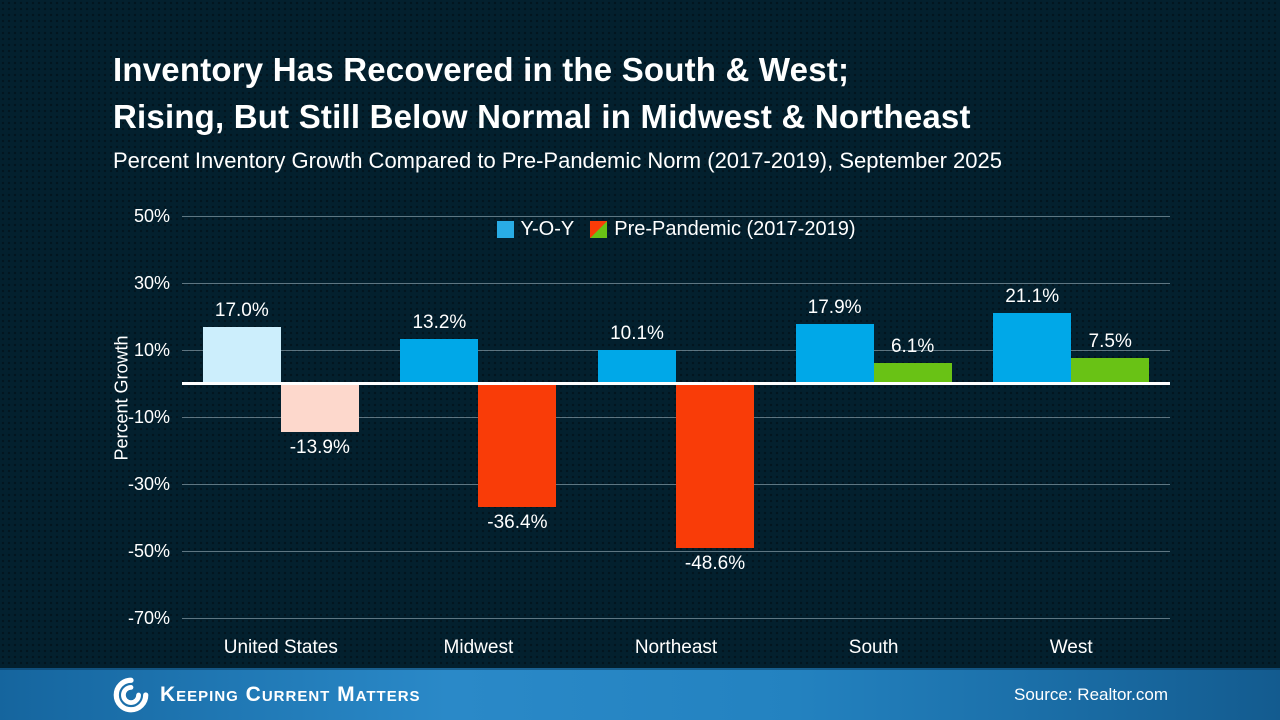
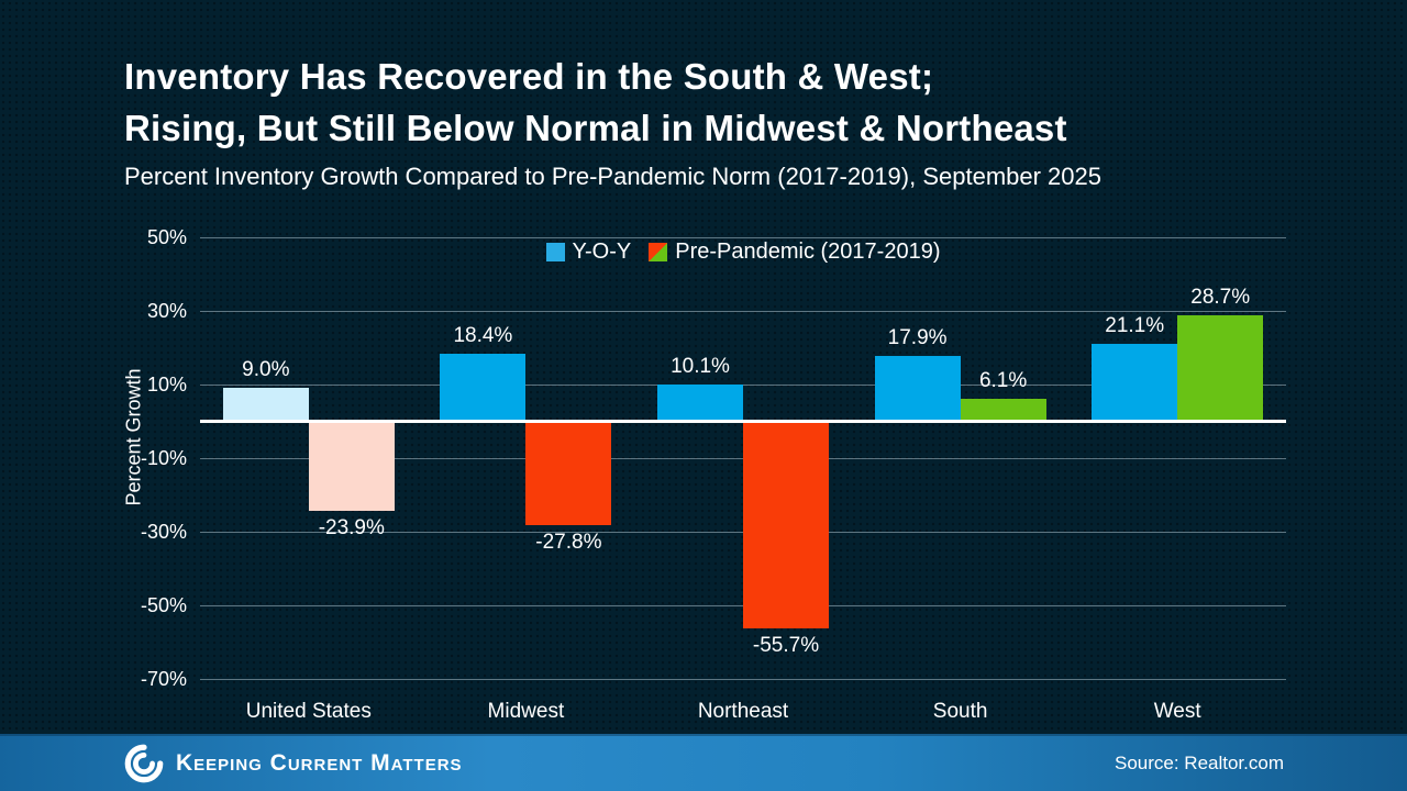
Y-O-Y/United States: 17.0% -> 9.0%
Pre-Pandemic (2017-2019)/United States: -13.9% -> -23.9%
Y-O-Y/Midwest: 13.2% -> 18.4%
Pre-Pandemic (2017-2019)/Midwest: -36.4% -> -27.8%
Pre-Pandemic (2017-2019)/Northeast: -48.6% -> -55.7%
Pre-Pandemic (2017-2019)/West: 7.5% -> 28.7%
